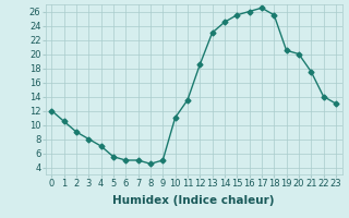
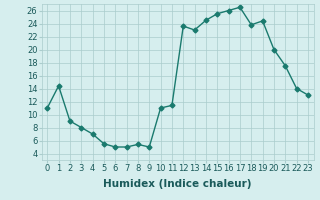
0: 12.0 -> 11.0
1: 10.5 -> 14.4
8: 4.5 -> 5.4
11: 13.5 -> 11.4
12: 18.5 -> 23.6
18: 25.5 -> 23.8
19: 20.5 -> 24.4
